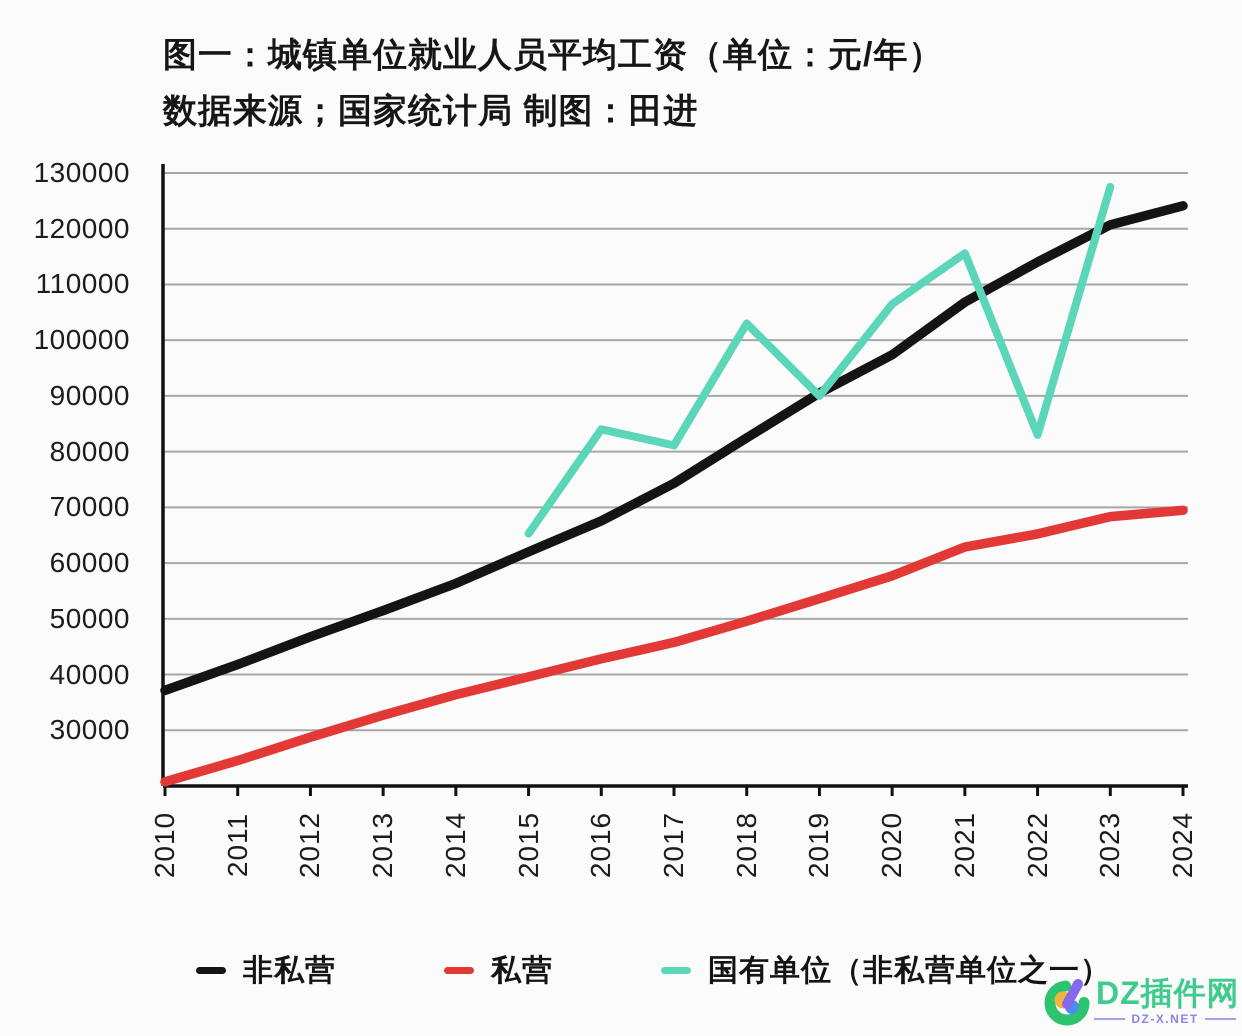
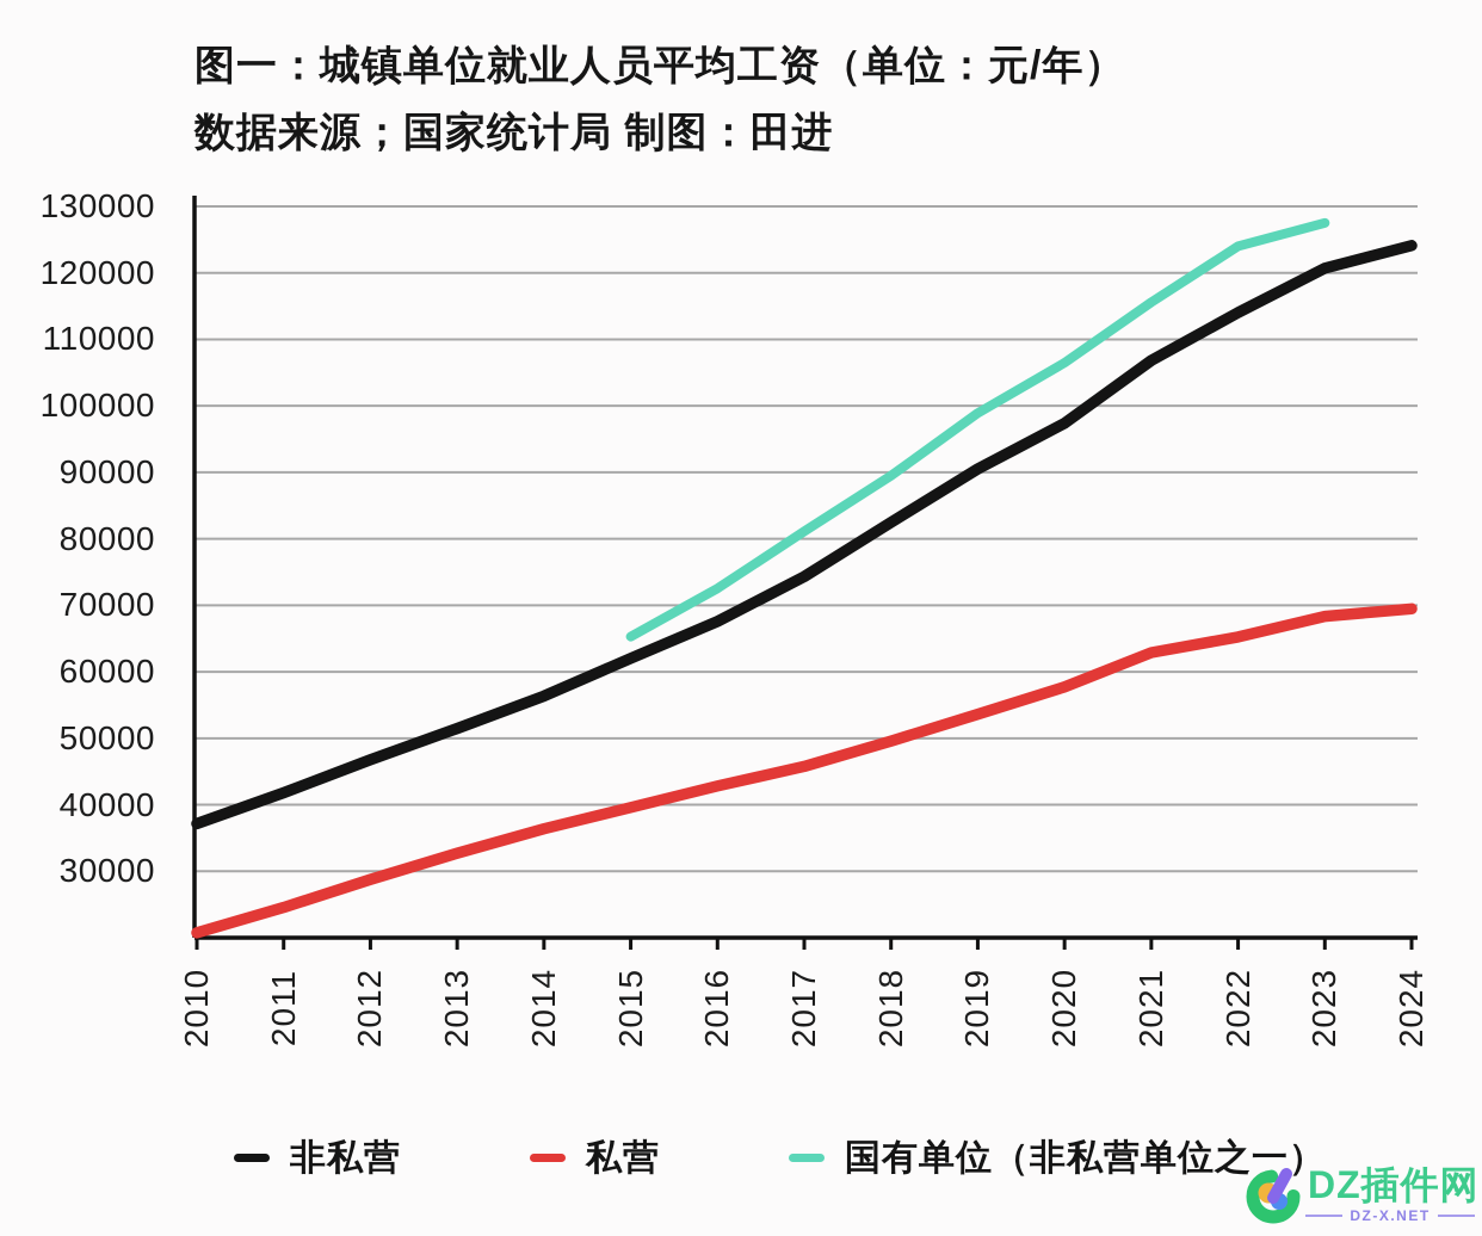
国有单位（非私营单位之一）/2016: 84000 -> 73000
国有单位（非私营单位之一）/2018: 103000 -> 89000
国有单位（非私营单位之一）/2019: 90000 -> 99000
国有单位（非私营单位之一）/2022: 83000 -> 124000
